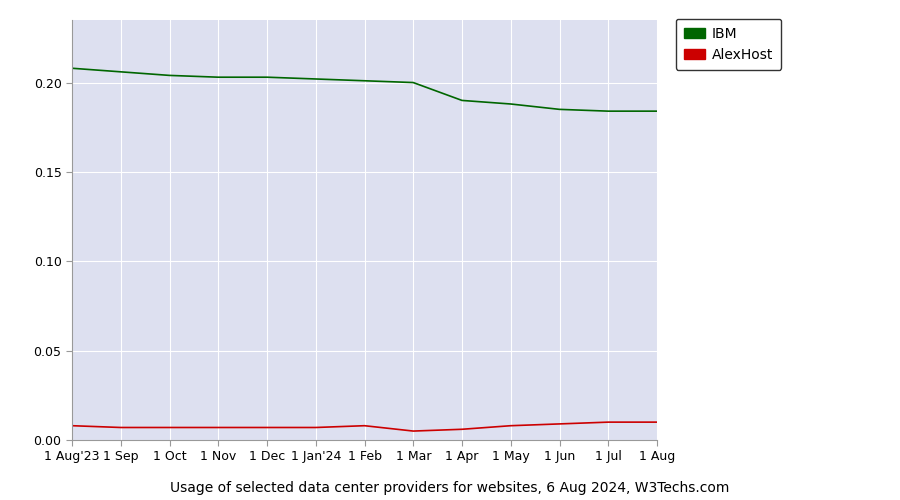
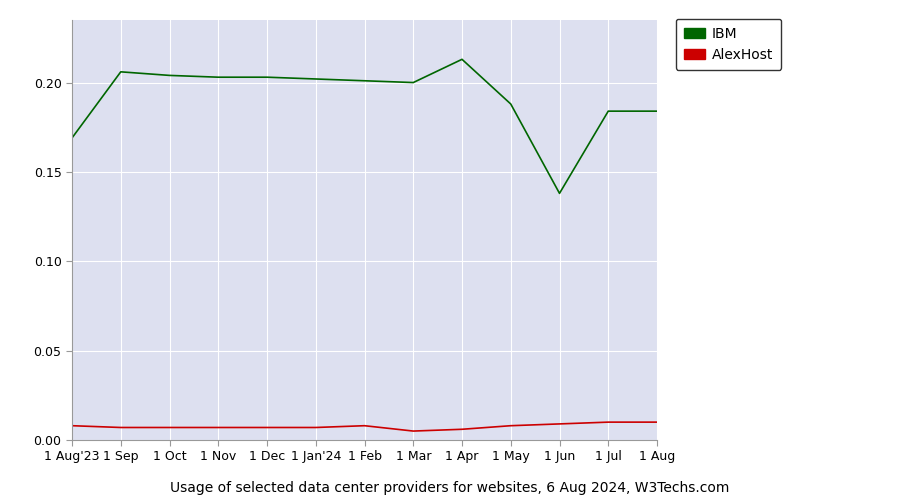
IBM/1 Aug'23: 0.208 -> 0.169
IBM/1 Apr: 0.190 -> 0.213
IBM/1 Jun: 0.185 -> 0.138
